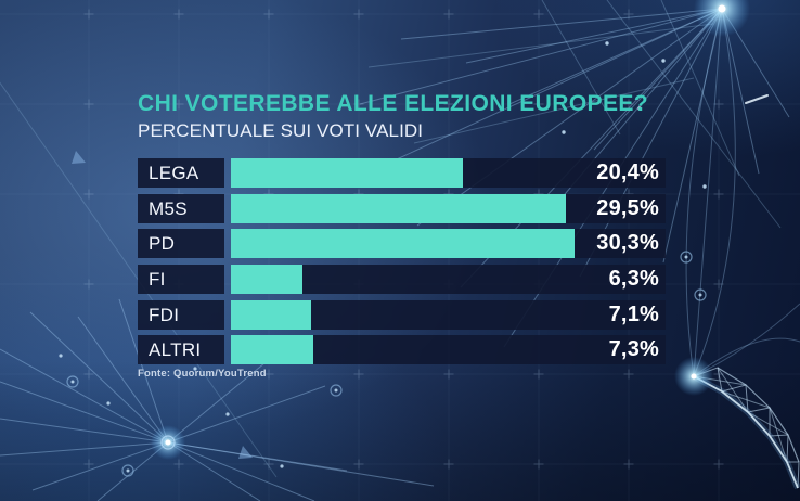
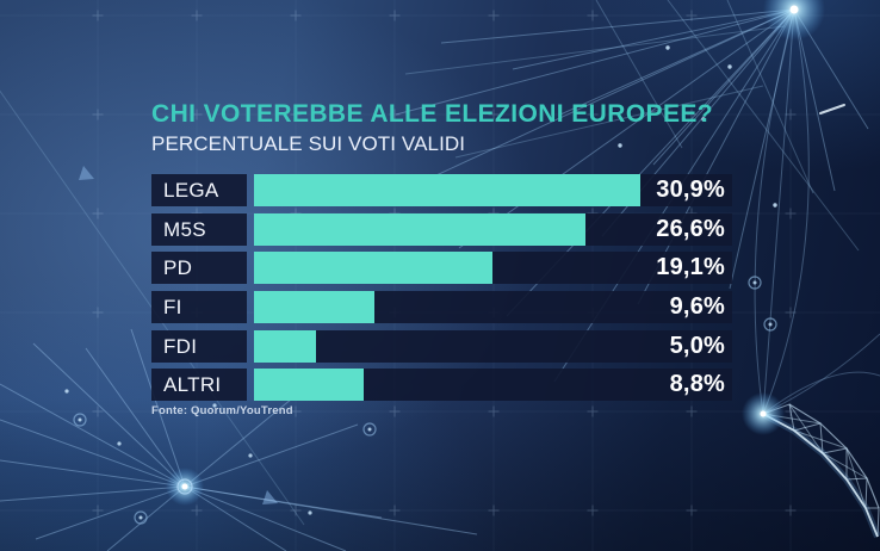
LEGA: 20,4% -> 30,9%
M5S: 29,5% -> 26,6%
PD: 30,3% -> 19,1%
FI: 6,3% -> 9,6%
FDI: 7,1% -> 5,0%
ALTRI: 7,3% -> 8,8%
